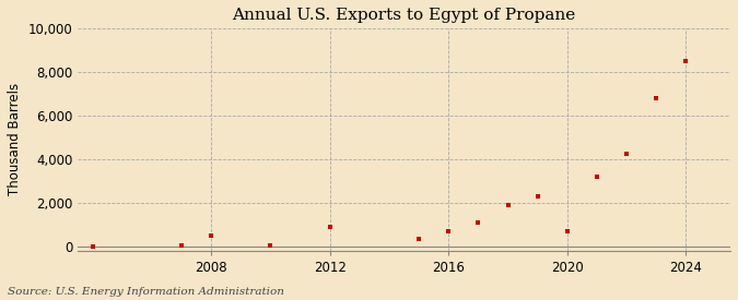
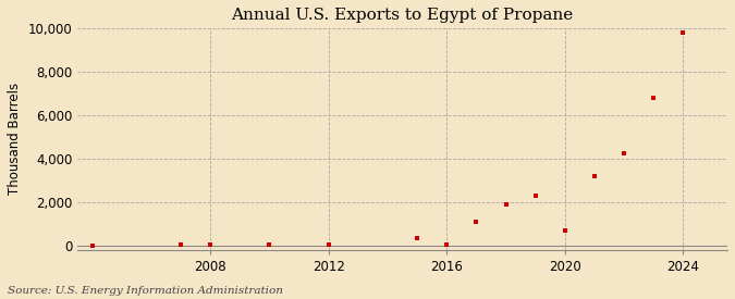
2008: 500 -> 0
2012: 900 -> 0
2016: 700 -> 0
2024: 8,500 -> 9,800
